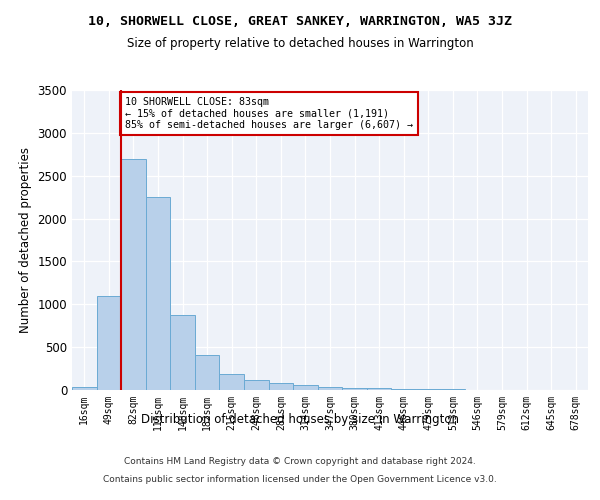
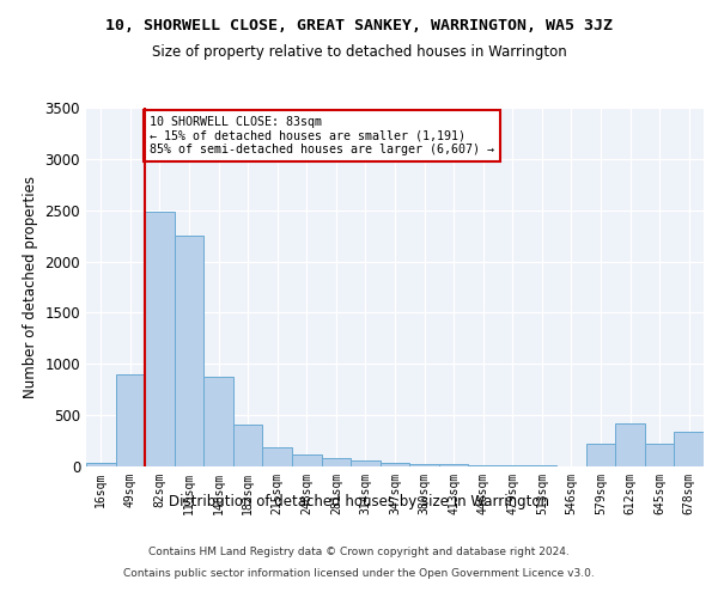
49sqm: 1100 -> 900
82sqm: 2700 -> 2480
579sqm: 0 -> 220
612sqm: 0 -> 420
645sqm: 0 -> 220
678sqm: 0 -> 340
